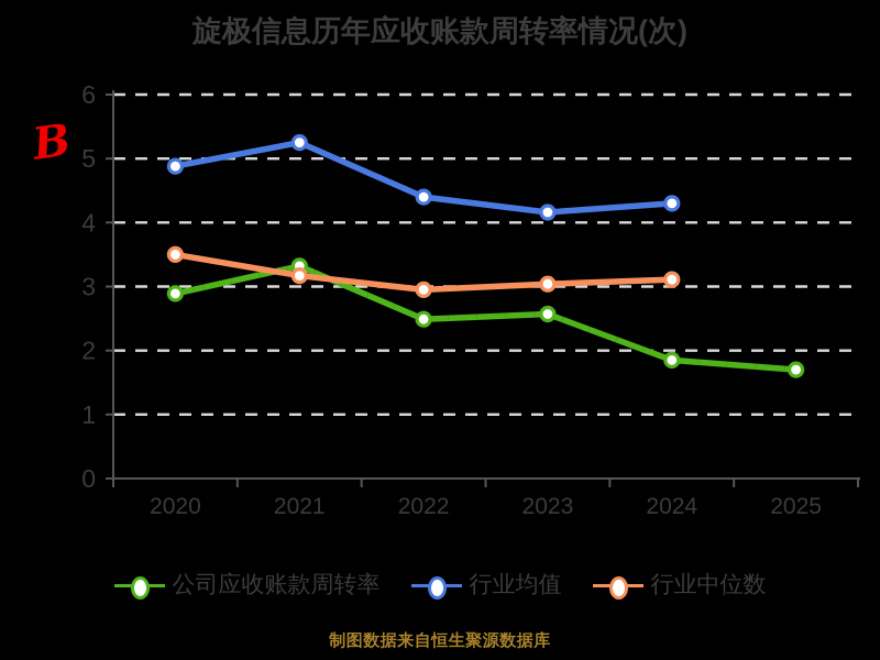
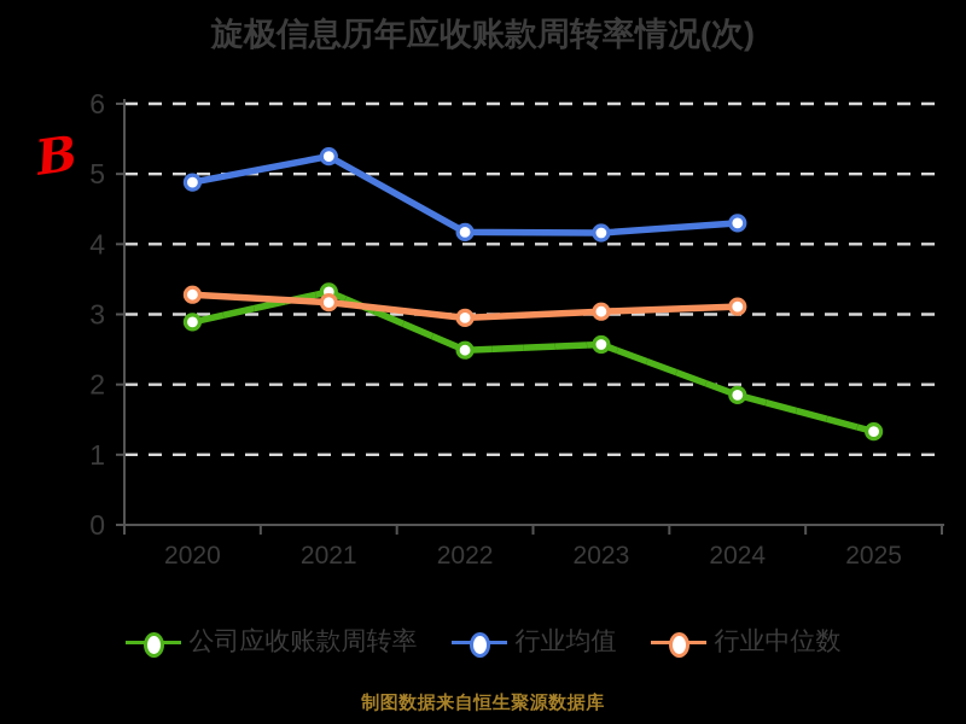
行业中位数/2020: 3.5 -> 3.3
行业均值/2022: 4.4 -> 4.2
公司应收账款周转率/2025: 1.7 -> 1.3
